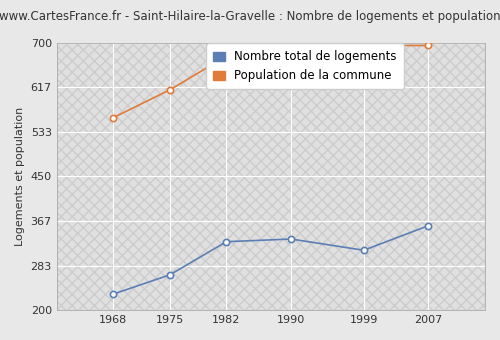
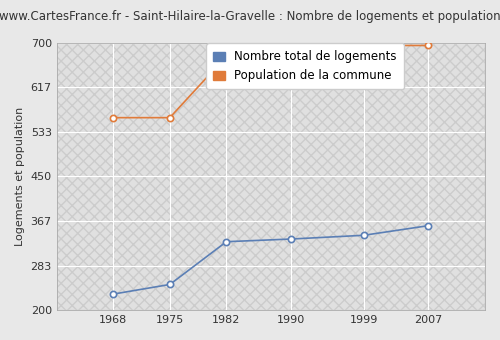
Nombre total de logements/1975: 266 -> 248
Population de la commune/1975: 612 -> 560
Nombre total de logements/1999: 312 -> 340
